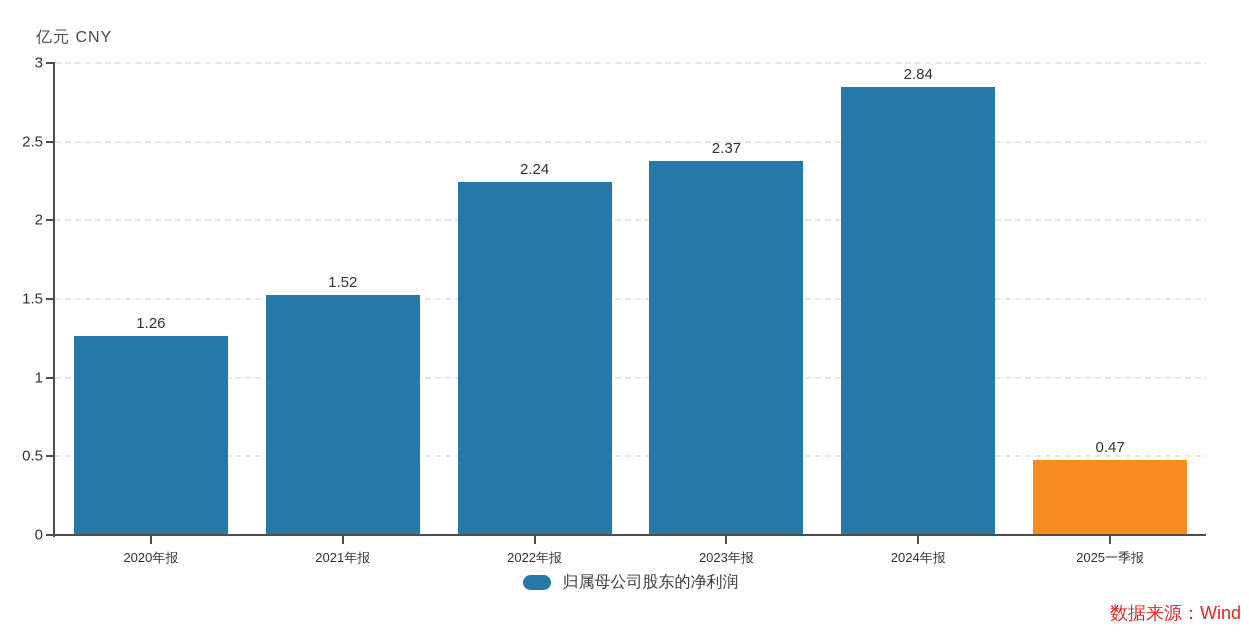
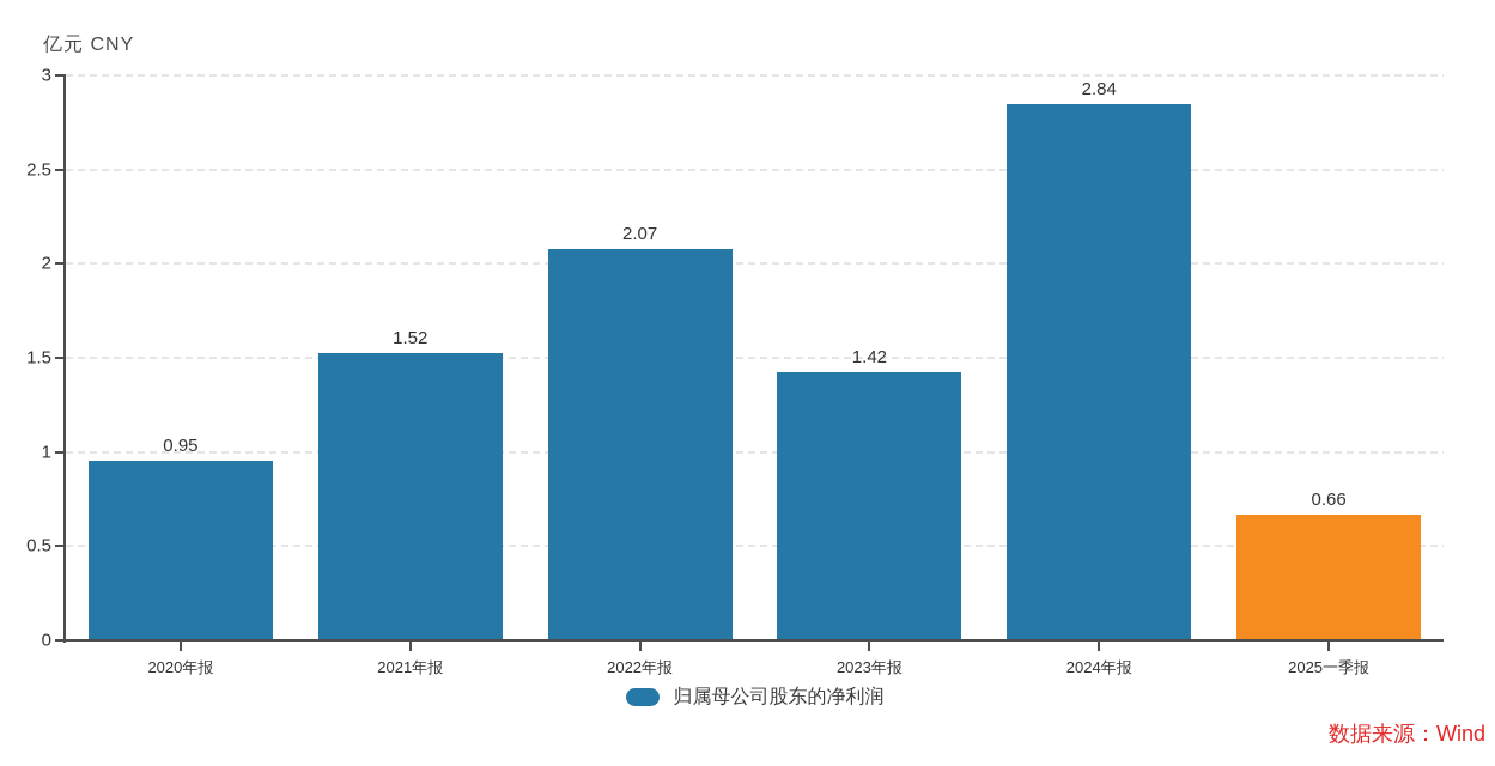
2020年报: 1.26 -> 0.95
2022年报: 2.24 -> 2.07
2023年报: 2.37 -> 1.42
2025一季报: 0.47 -> 0.66
